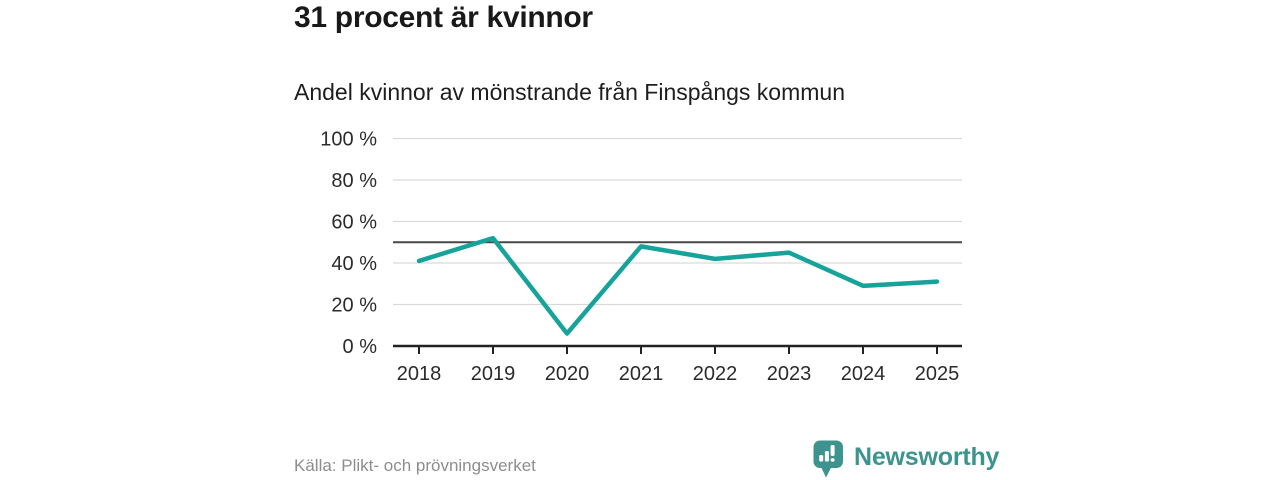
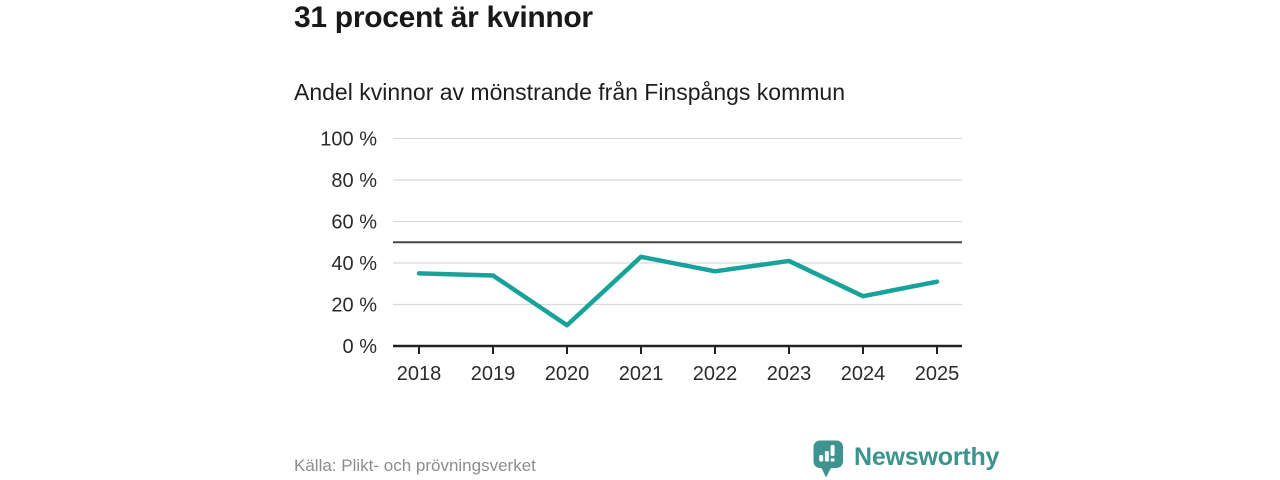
2018: 41% -> 35%
2019: 52% -> 34%
2020: 6% -> 10%
2021: 48% -> 43%
2022: 42% -> 36%
2023: 45% -> 41%
2024: 29% -> 24%
